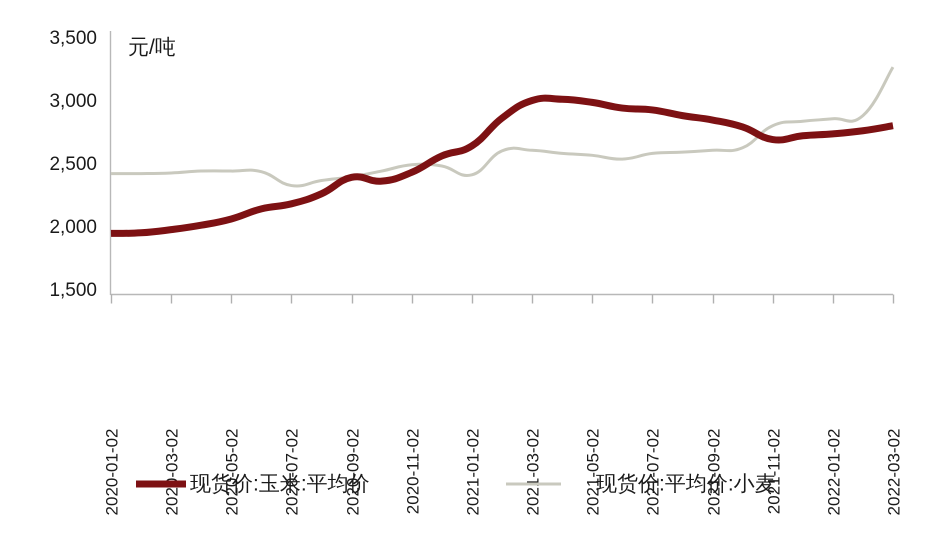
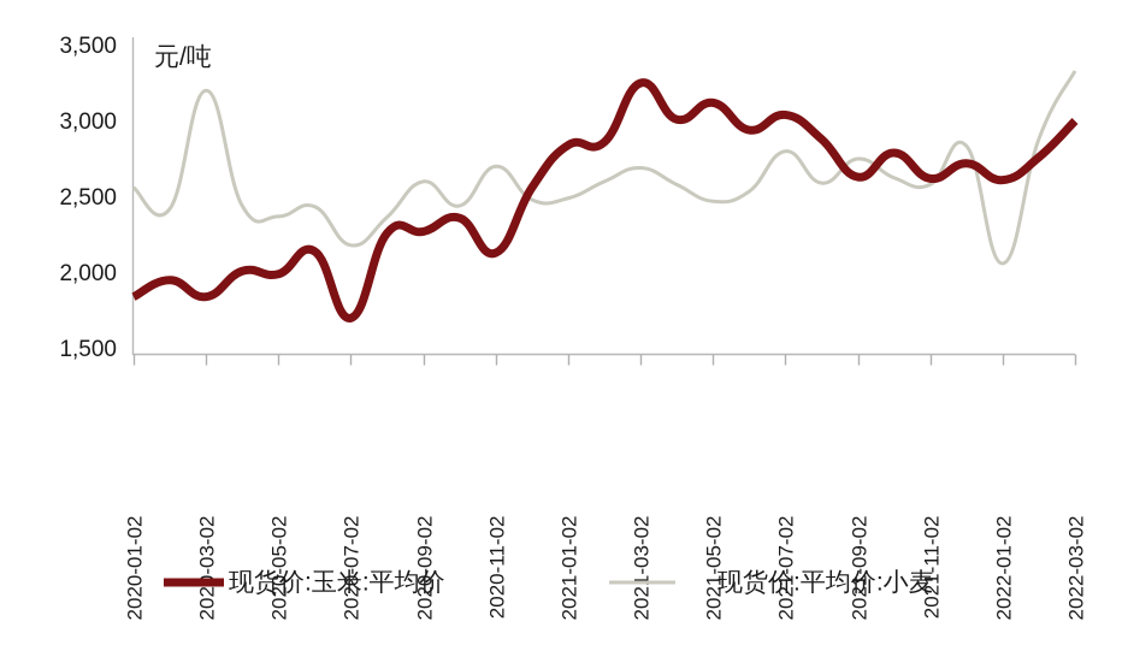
现货价:玉米:平均价/2020-01-02: 1940 -> 1840
现货价:平均价:小麦/2020-01-02: 2420 -> 2560
现货价:玉米:平均价/2020-03-02: 1980 -> 1840
现货价:平均价:小麦/2020-03-02: 2420 -> 3200
现货价:玉米:平均价/2020-05-02: 2060 -> 1990
现货价:平均价:小麦/2020-05-02: 2440 -> 2370
现货价:玉米:平均价/2020-07-02: 2180 -> 1700
现货价:平均价:小麦/2020-07-02: 2320 -> 2180
现货价:玉米:平均价/2020-09-02: 2390 -> 2270
现货价:平均价:小麦/2020-09-02: 2400 -> 2600
现货价:玉米:平均价/2020-11-02: 2430 -> 2130
现货价:平均价:小麦/2020-11-02: 2490 -> 2700
现货价:玉米:平均价/2021-01-02: 2640 -> 2840
现货价:平均价:小麦/2021-01-02: 2410 -> 2490
现货价:玉米:平均价/2021-03-02: 3000 -> 3250
现货价:平均价:小麦/2021-03-02: 2600 -> 2690
现货价:玉米:平均价/2021-05-02: 2980 -> 3120
现货价:平均价:小麦/2021-05-02: 2560 -> 2470
现货价:玉米:平均价/2021-07-02: 2920 -> 3040
现货价:平均价:小麦/2021-07-02: 2580 -> 2800
现货价:玉米:平均价/2021-09-02: 2840 -> 2630
现货价:平均价:小麦/2021-09-02: 2600 -> 2750
现货价:玉米:平均价/2021-11-02: 2690 -> 2620
现货价:平均价:小麦/2021-11-02: 2800 -> 2580
现货价:玉米:平均价/2022-01-02: 2740 -> 2610
现货价:平均价:小麦/2022-01-02: 2860 -> 2060
现货价:玉米:平均价/2022-03-02: 2800 -> 3000
现货价:平均价:小麦/2022-03-02: 3260 -> 3330
